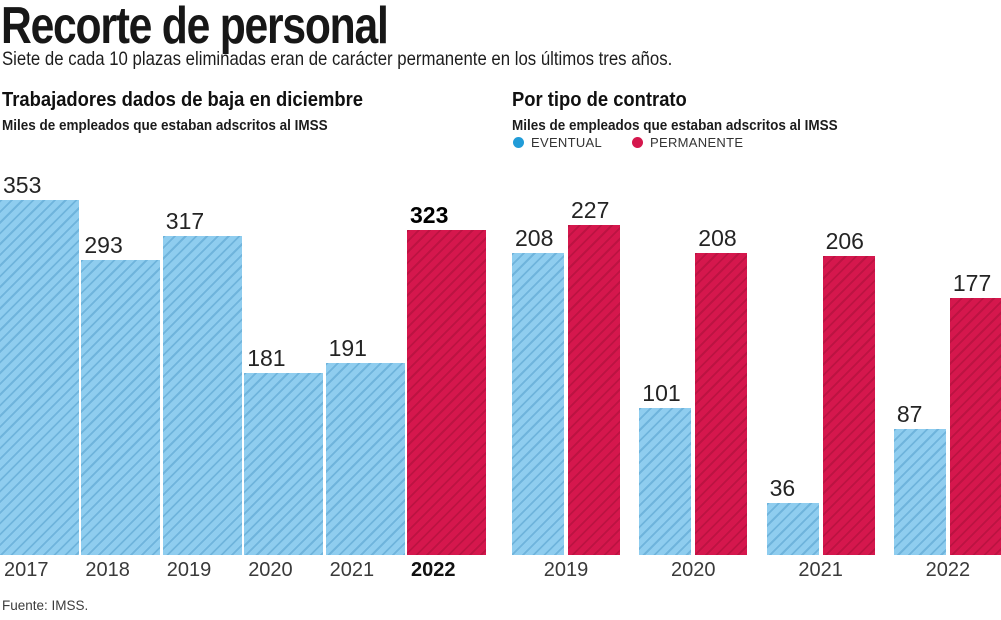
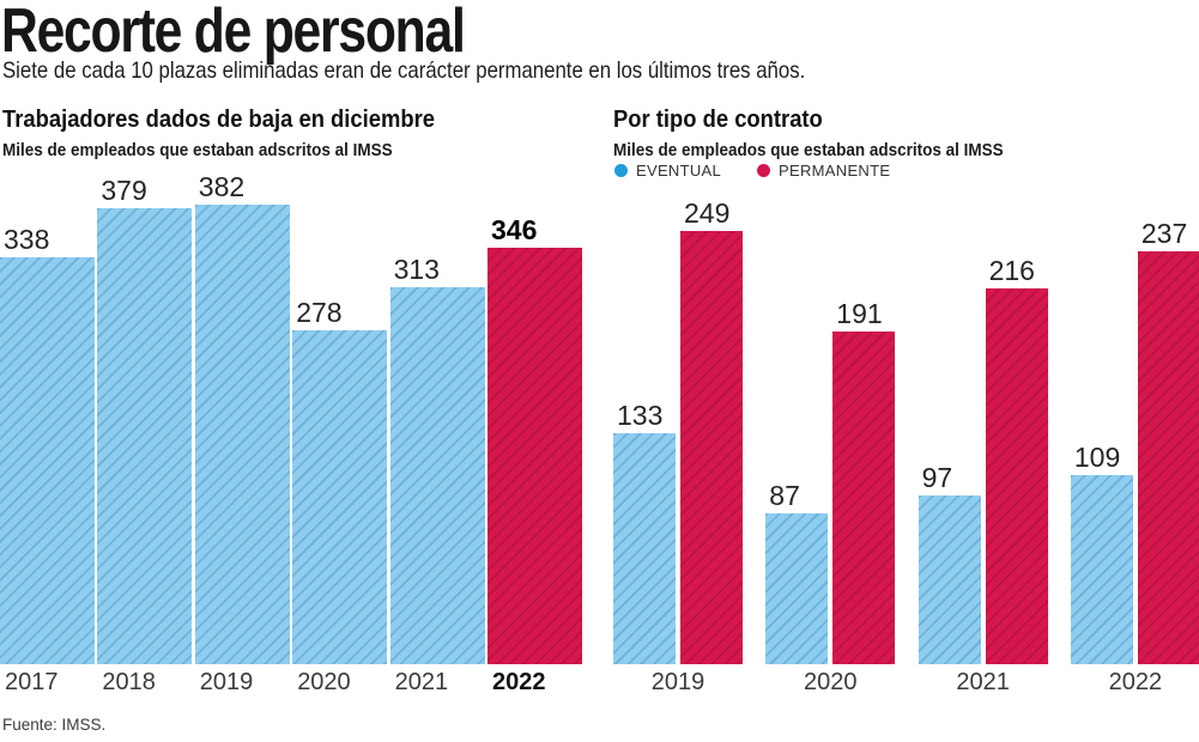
Trabajadores dados de baja en diciembre/2017: 353 -> 338
Trabajadores dados de baja en diciembre/2018: 293 -> 379
Trabajadores dados de baja en diciembre/2019: 317 -> 382
Trabajadores dados de baja en diciembre/2020: 181 -> 278
Trabajadores dados de baja en diciembre/2021: 191 -> 313
Trabajadores dados de baja en diciembre/2022: 323 -> 346
Por tipo de contrato/EVENTUAL/2019: 208 -> 133
Por tipo de contrato/PERMANENTE/2019: 227 -> 249
Por tipo de contrato/EVENTUAL/2020: 101 -> 87
Por tipo de contrato/PERMANENTE/2020: 208 -> 191
Por tipo de contrato/EVENTUAL/2021: 36 -> 97
Por tipo de contrato/PERMANENTE/2021: 206 -> 216
Por tipo de contrato/EVENTUAL/2022: 87 -> 109
Por tipo de contrato/PERMANENTE/2022: 177 -> 237
